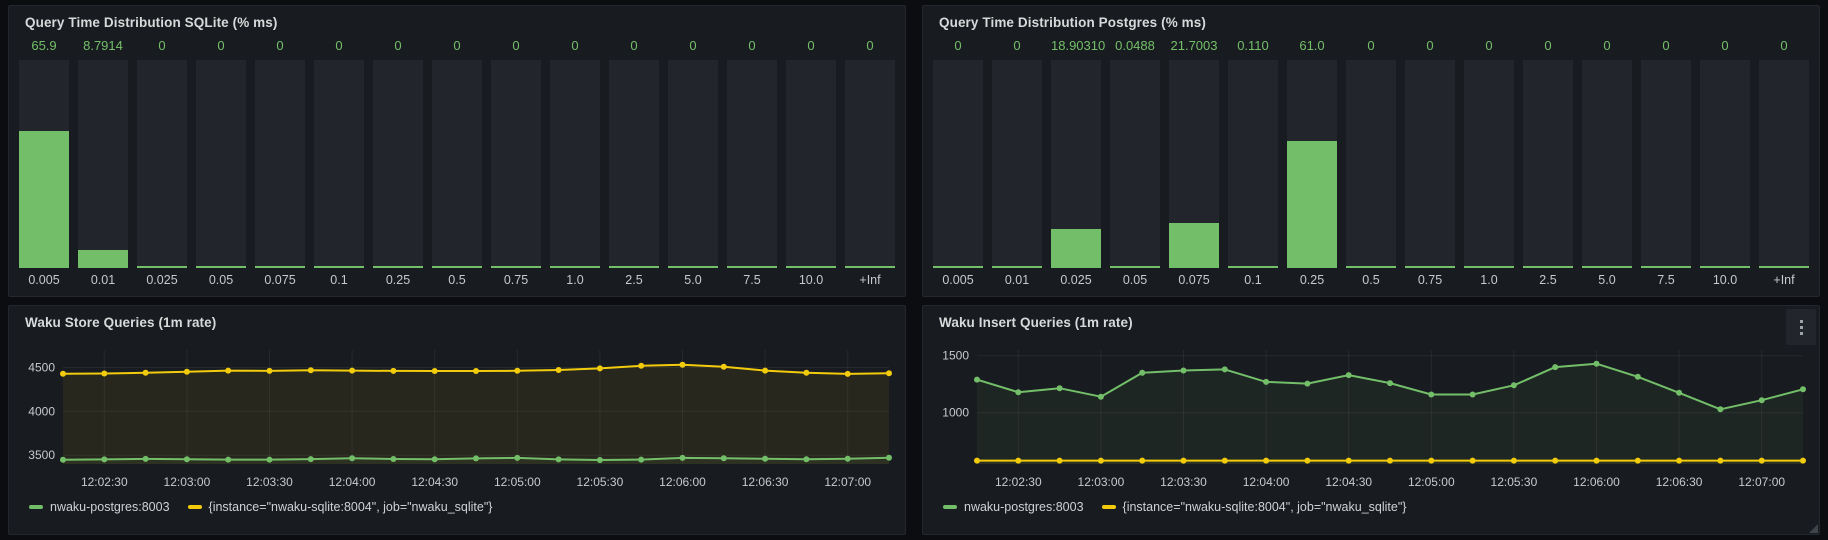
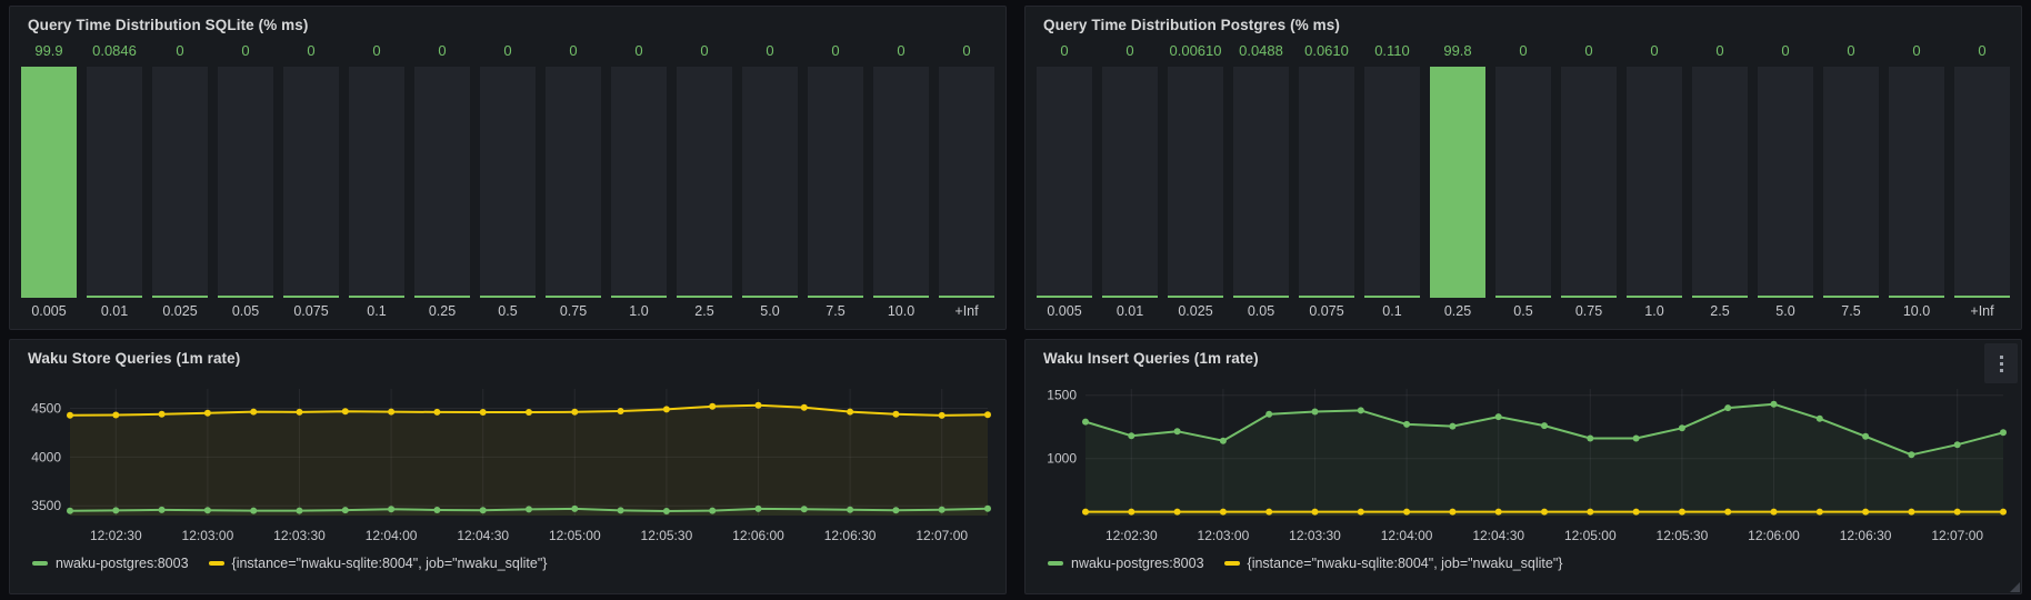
Query Time Distribution SQLite (% ms)/0.005: 65.9 -> 99.9
Query Time Distribution SQLite (% ms)/0.01: 8.7914 -> 0.0846
Query Time Distribution Postgres (% ms)/0.025: 18.90310 -> 0.00610
Query Time Distribution Postgres (% ms)/0.075: 21.7003 -> 0.0610
Query Time Distribution Postgres (% ms)/0.25: 61.0 -> 99.8
